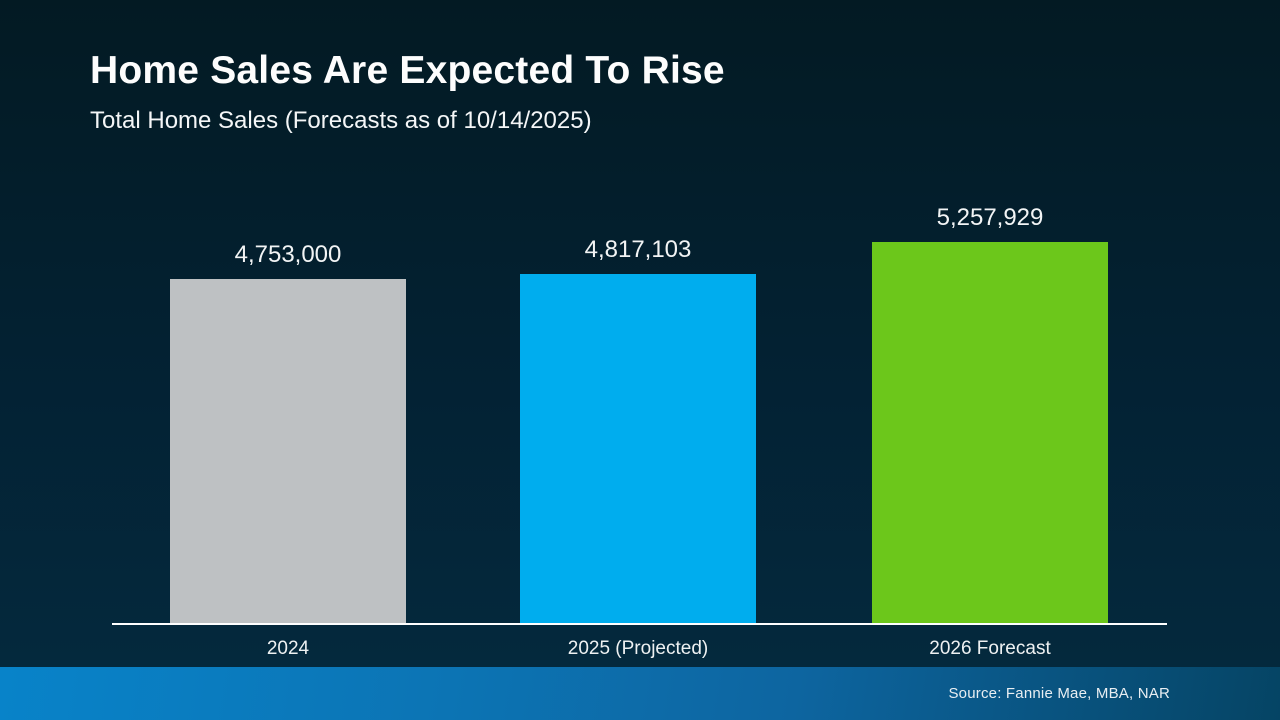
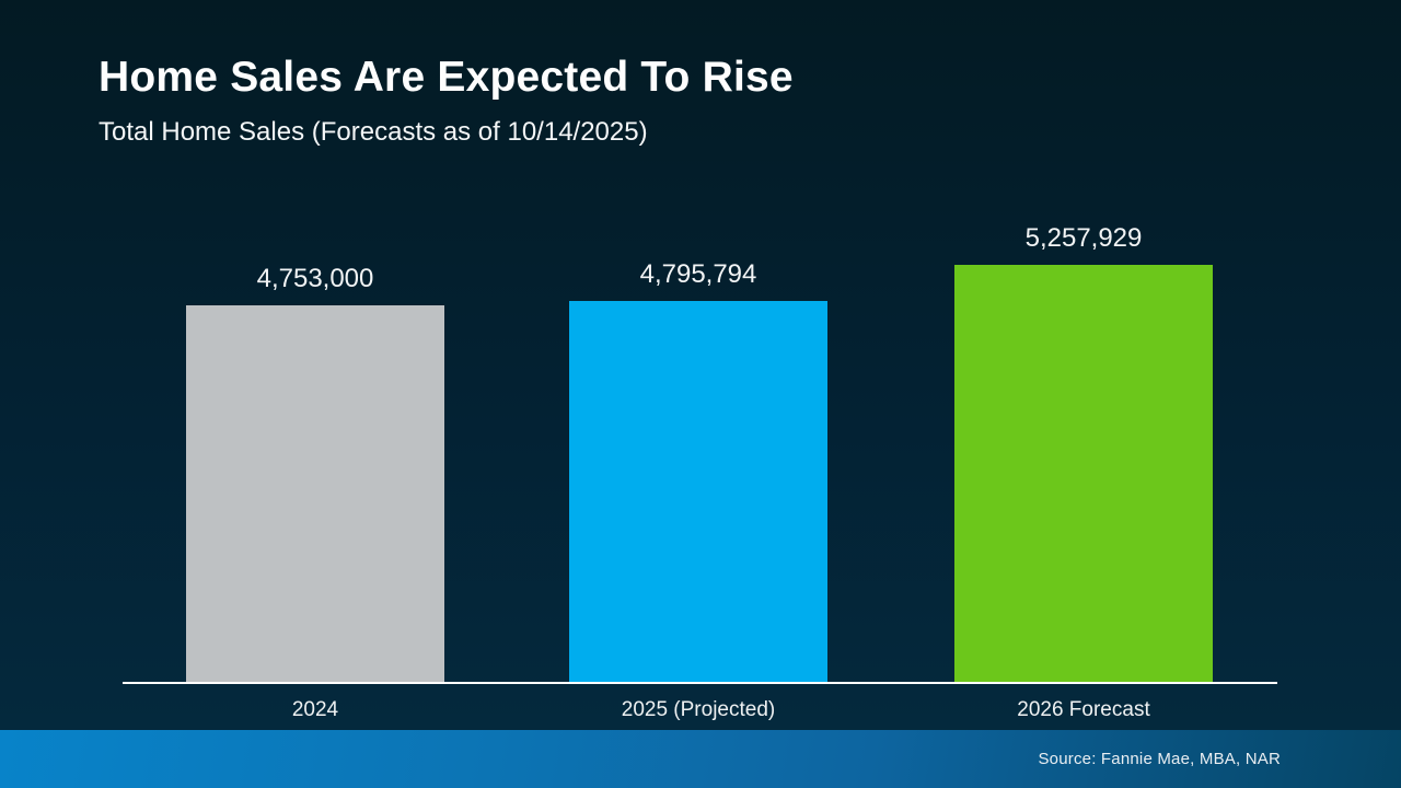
2025 (Projected): 4,817,103 -> 4,795,794
